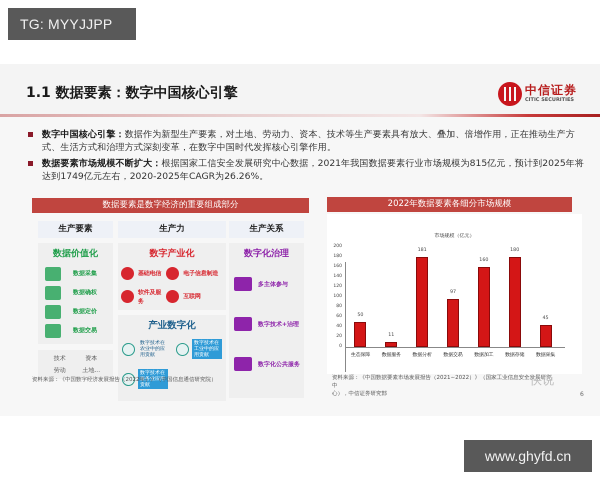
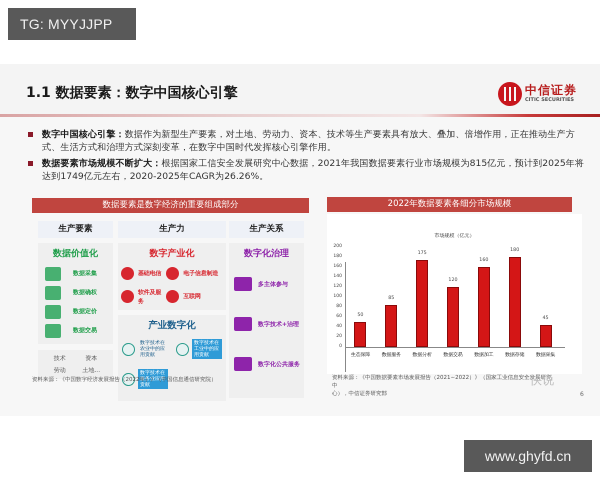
数据服务: 11 -> 85
数据分析: 181 -> 175
数据交易: 97 -> 120
